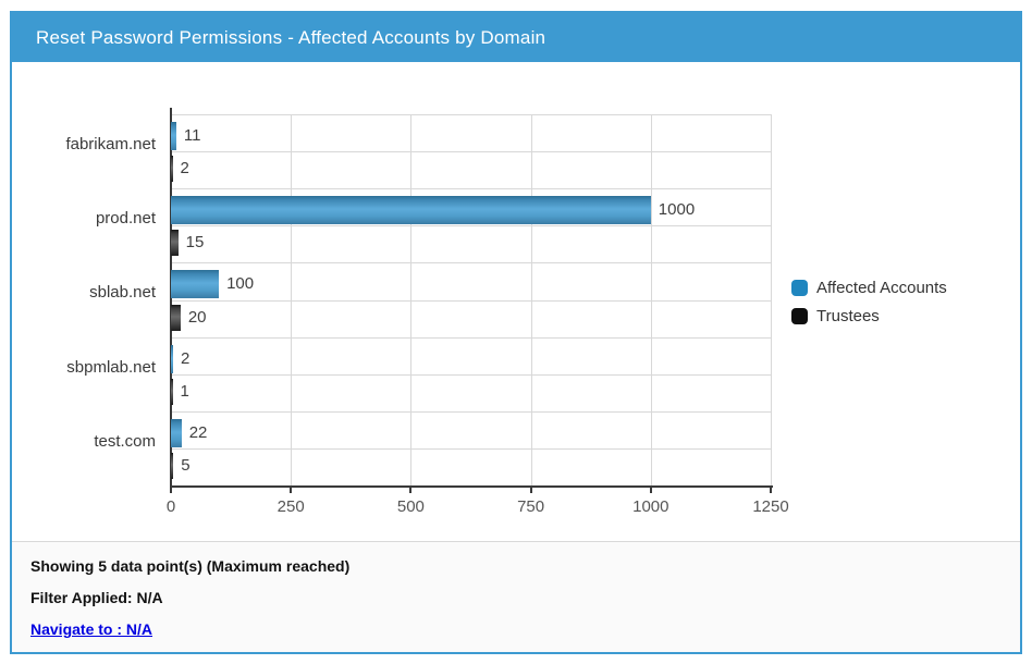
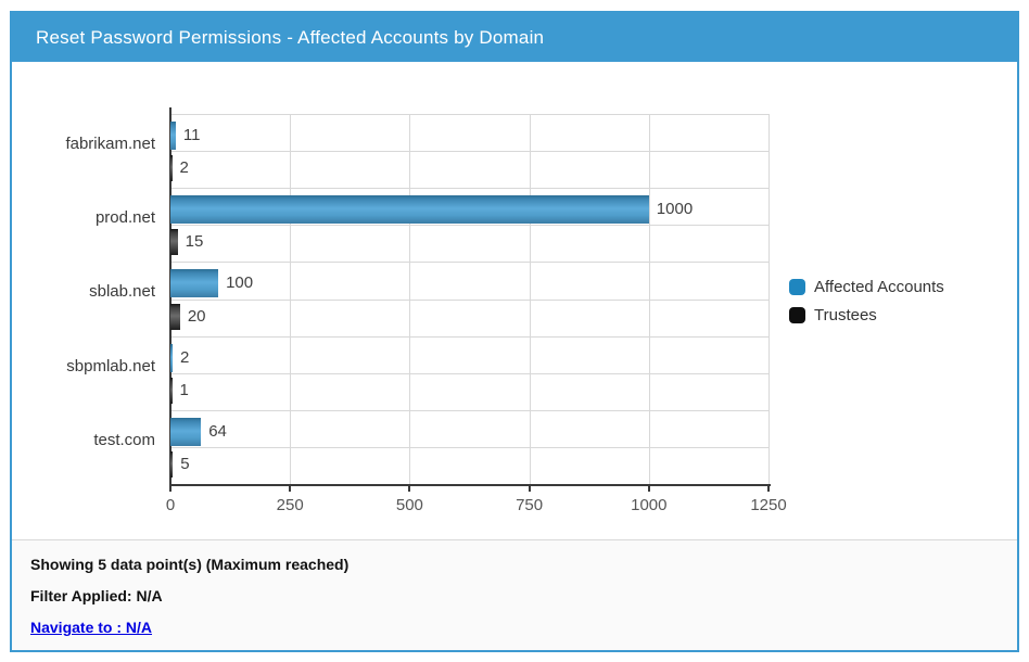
Affected Accounts/test.com: 22 -> 64
